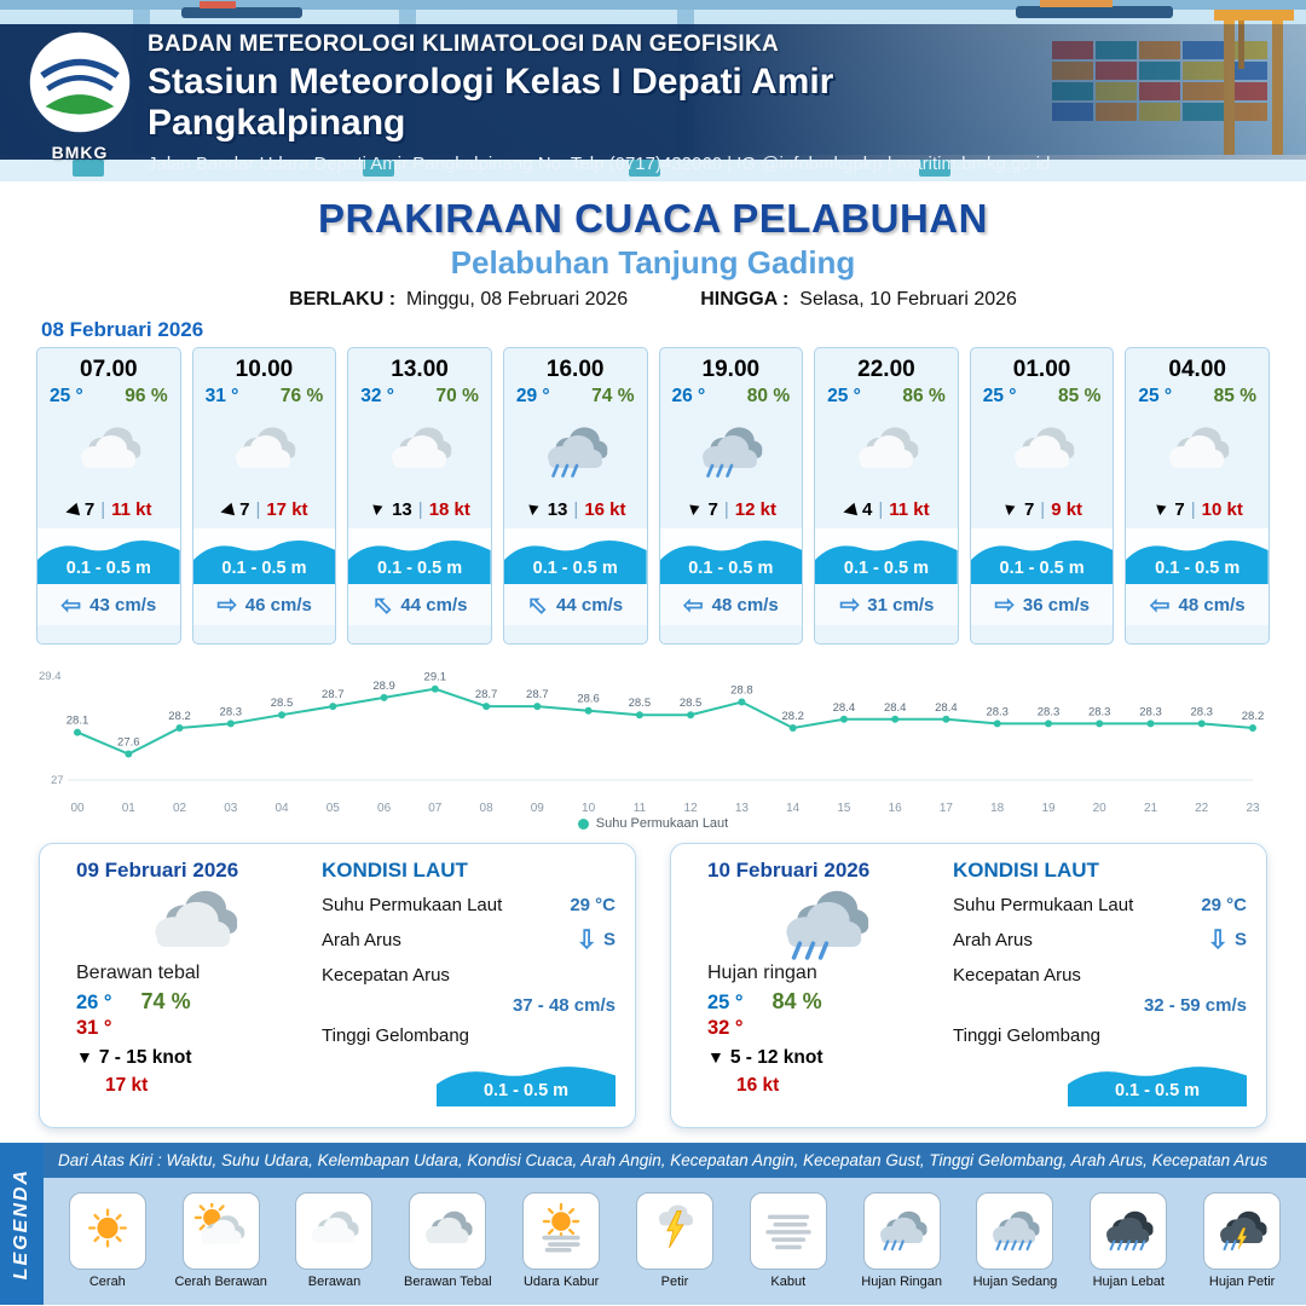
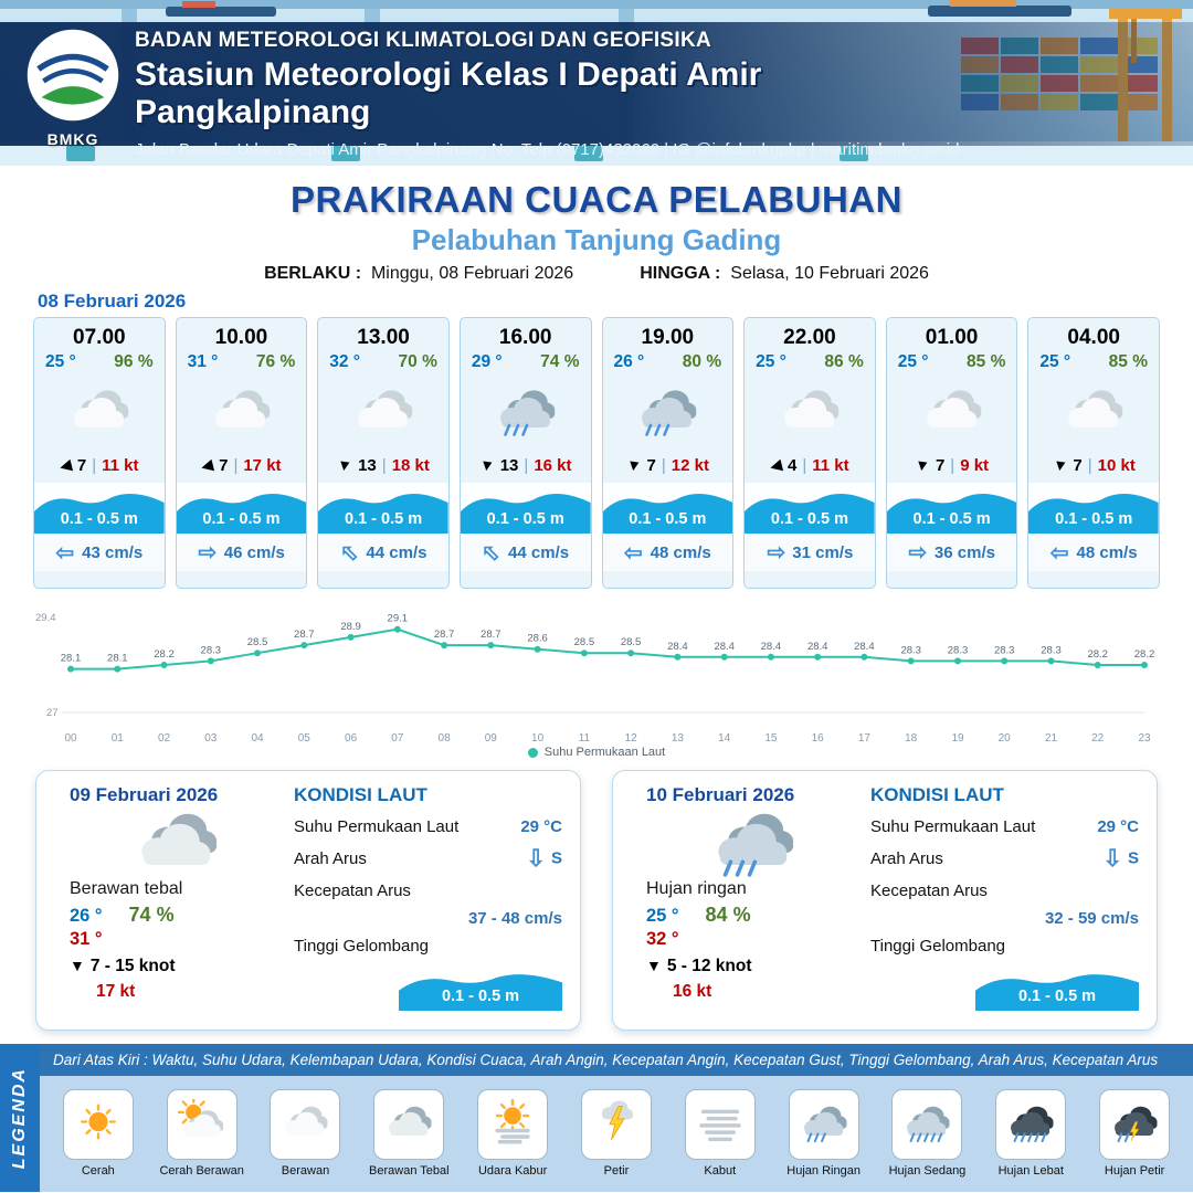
01: 27.6 -> 28.1
13: 28.8 -> 28.4
14: 28.2 -> 28.4
22: 28.3 -> 28.2
